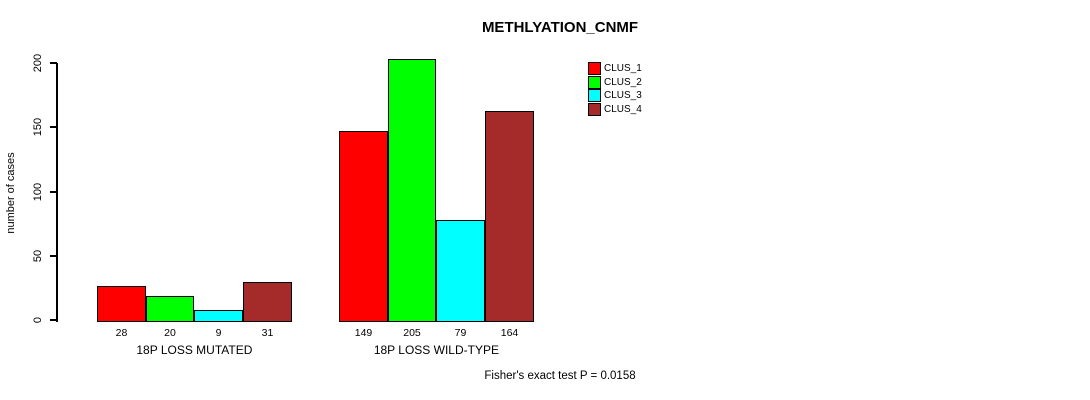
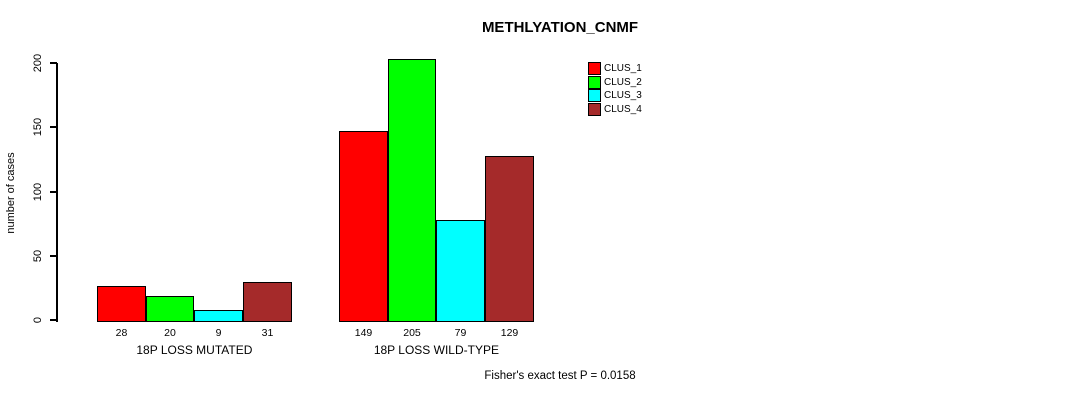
CLUS_4/18P LOSS WILD-TYPE: 164 -> 129
